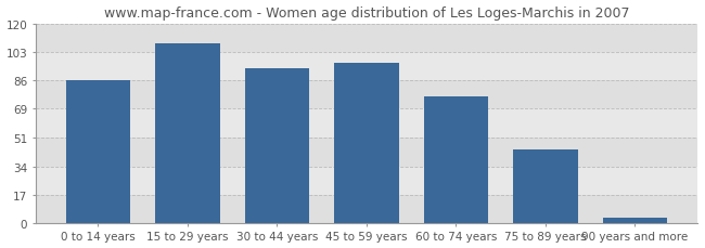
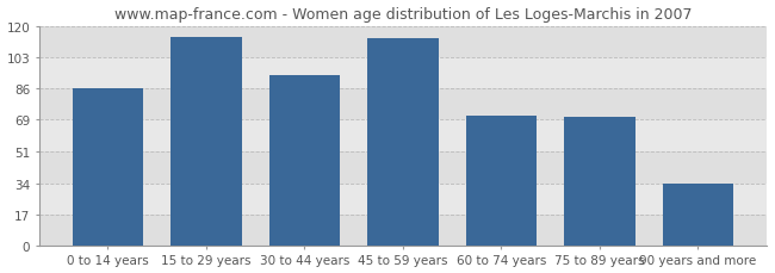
15 to 29 years: 108 -> 114
45 to 59 years: 96 -> 113
60 to 74 years: 76 -> 71
75 to 89 years: 44 -> 70
90 years and more: 3 -> 34
